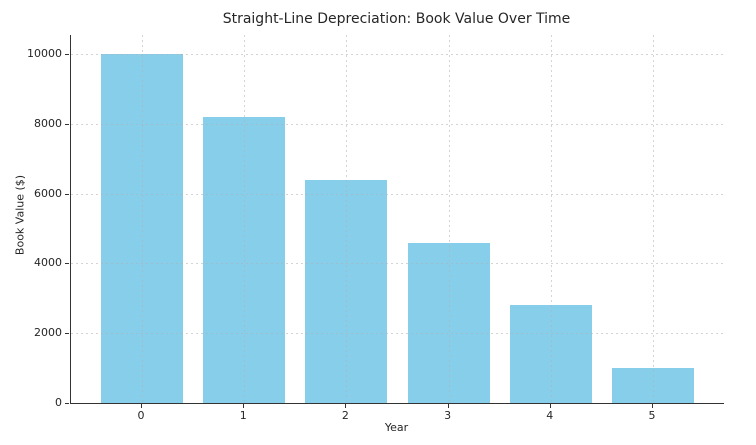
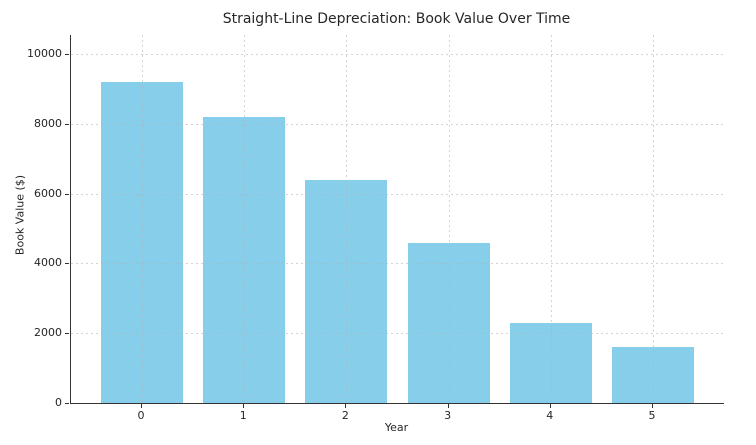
0: 10000 -> 9200
4: 2800 -> 2300
5: 1000 -> 1600
